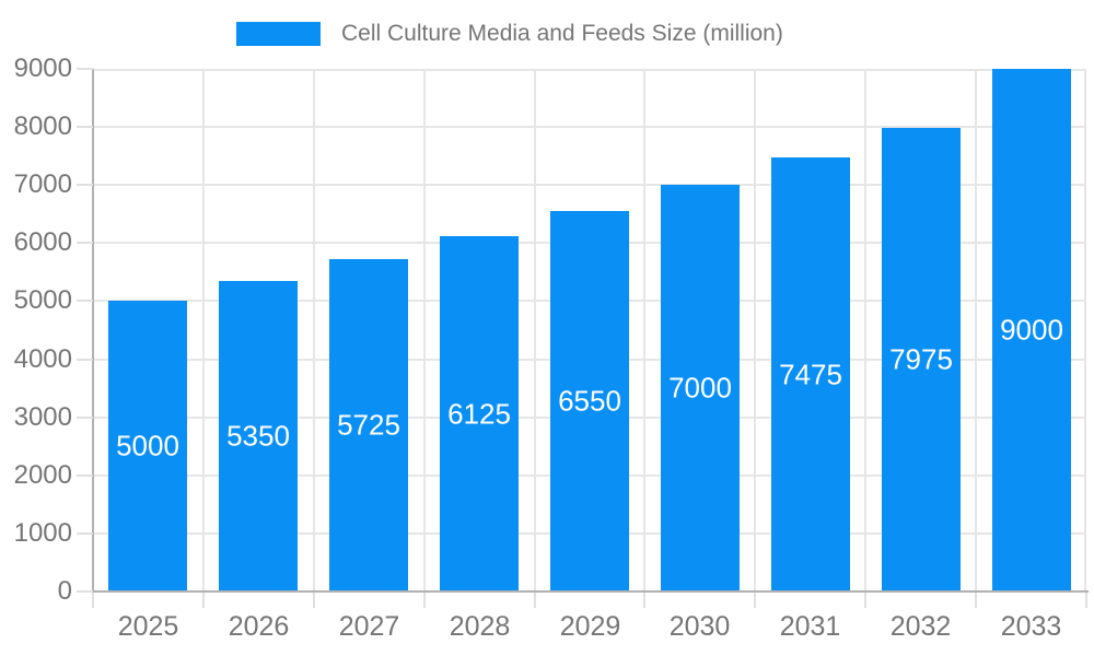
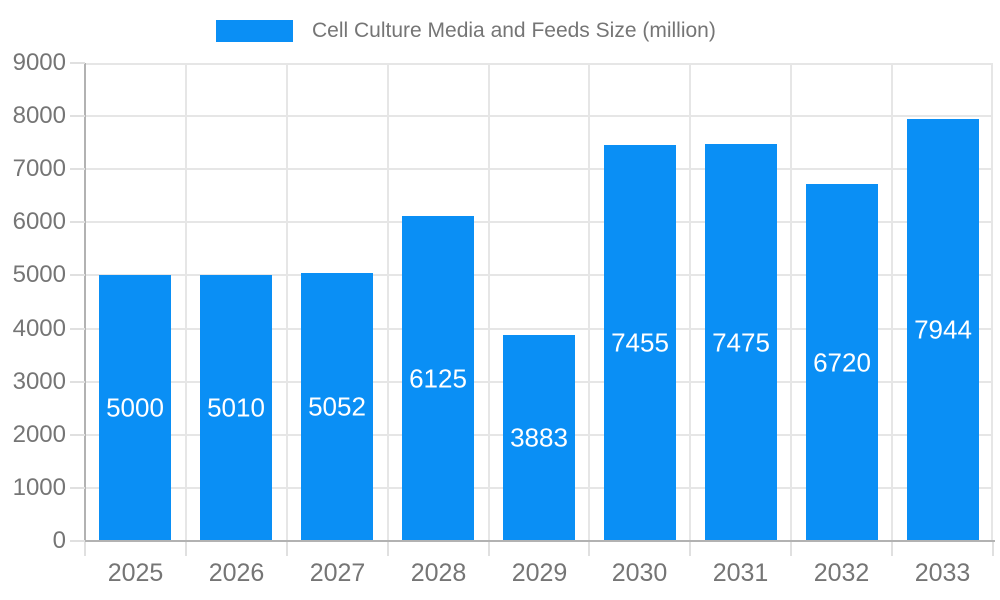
2026: 5350 -> 5010
2027: 5725 -> 5052
2029: 6550 -> 3883
2030: 7000 -> 7455
2032: 7975 -> 6720
2033: 9000 -> 7944
